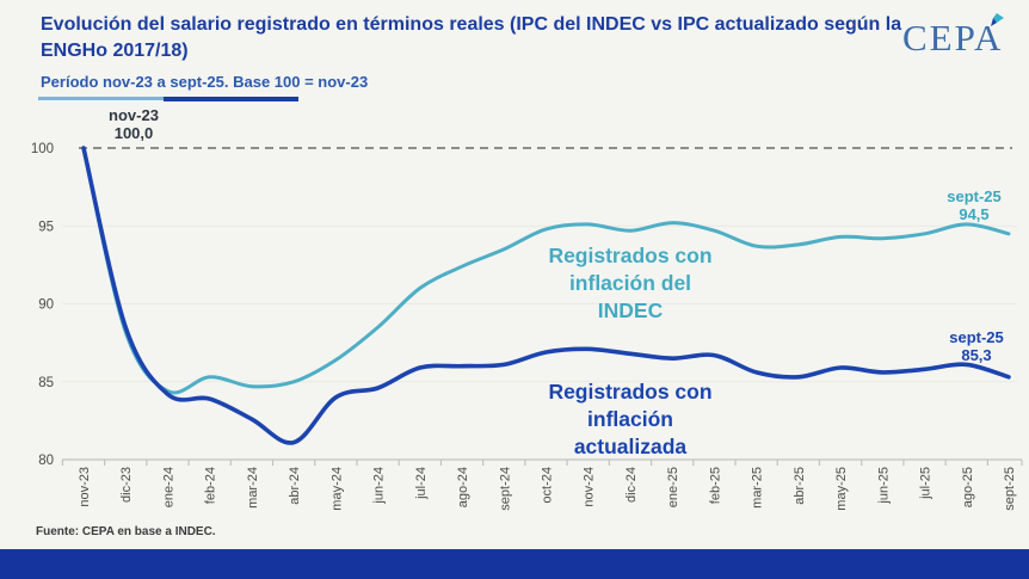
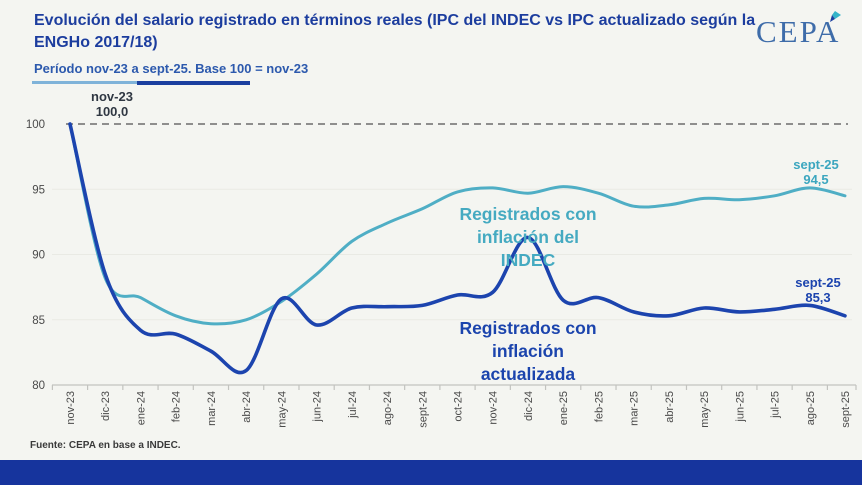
Registrados con inflación del INDEC/ene-24: 84.4 -> 86.7
Registrados con inflación actualizada/may-24: 84.0 -> 86.6
Registrados con inflación actualizada/dic-24: 86.8 -> 91.3
